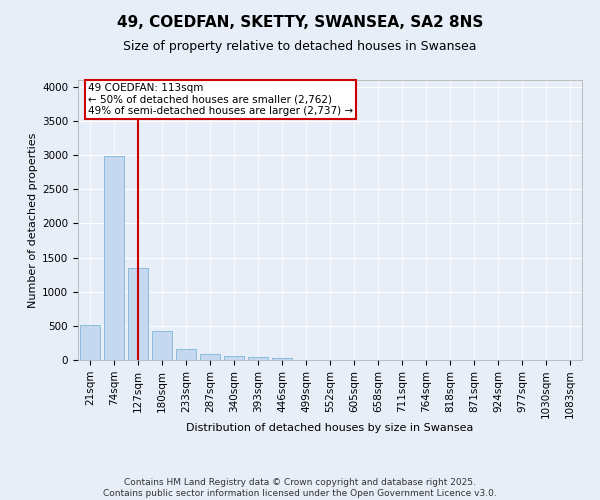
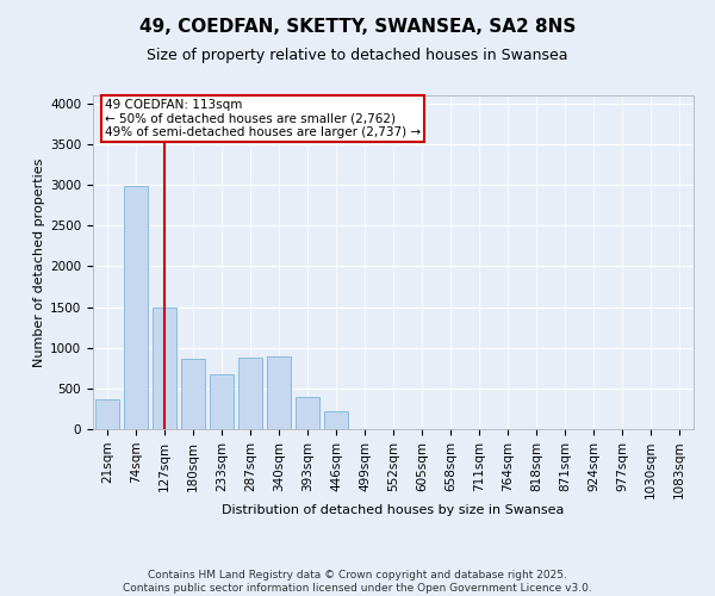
21sqm: 510 -> 360
127sqm: 1350 -> 1500
180sqm: 420 -> 860
233sqm: 160 -> 680
287sqm: 90 -> 880
340sqm: 60 -> 900
393sqm: 40 -> 400
446sqm: 30 -> 220
